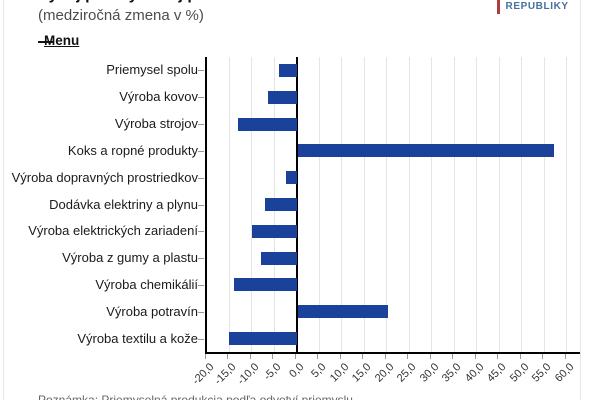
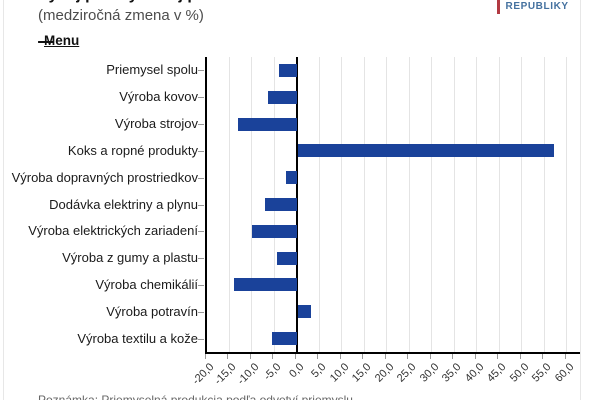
Výroba z gumy a plastu: -8 -> -4
Výroba potravín: 20 -> 3
Výroba textilu a kože: -15 -> -6
